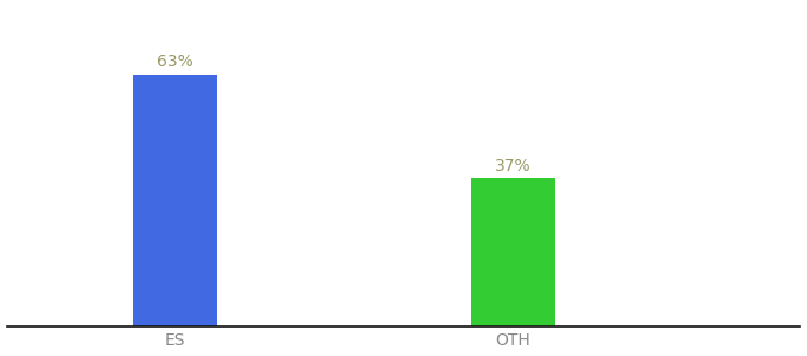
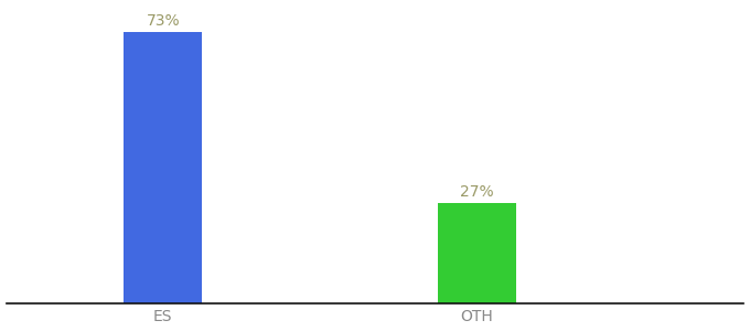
ES: 63% -> 73%
OTH: 37% -> 27%
